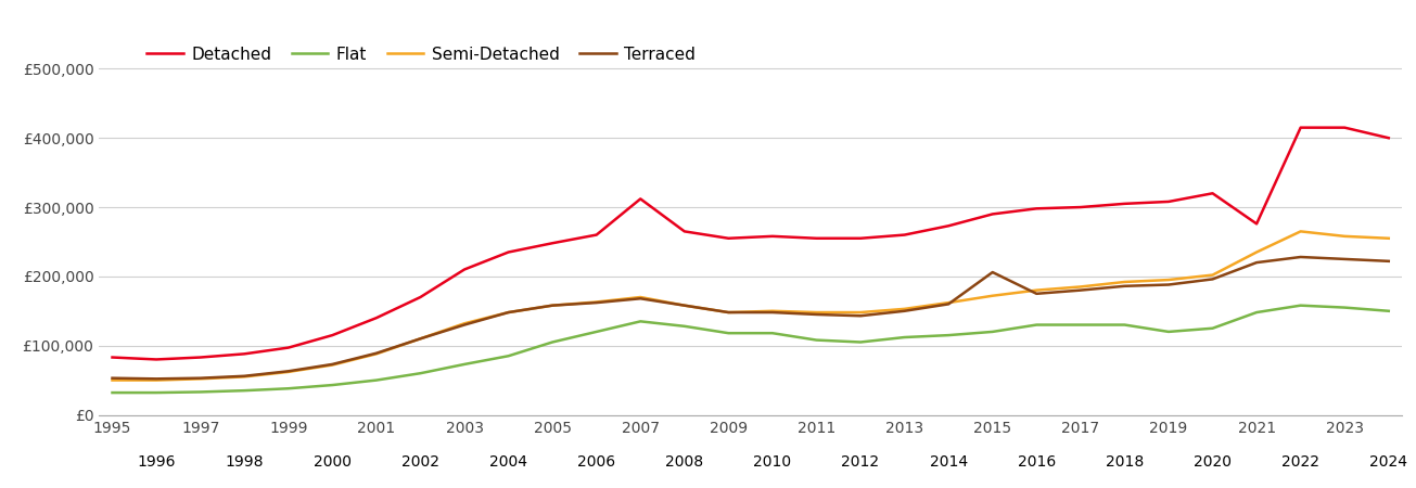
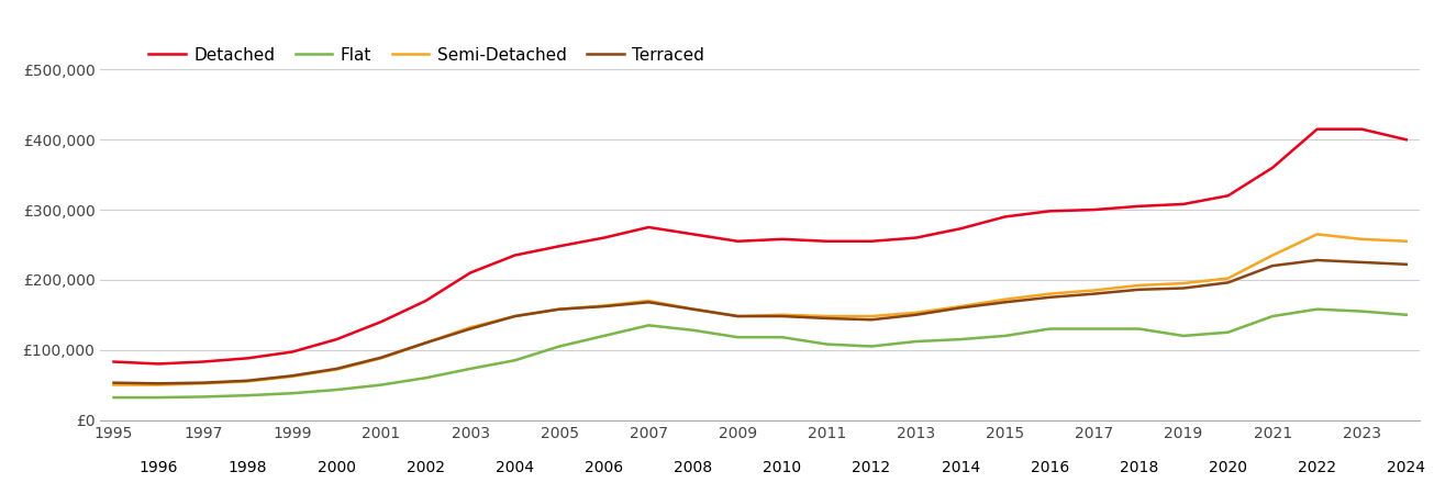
Detached/2007: £312,000 -> £275,000
Terraced/2015: £206,000 -> £168,000
Detached/2021: £276,000 -> £360,000
